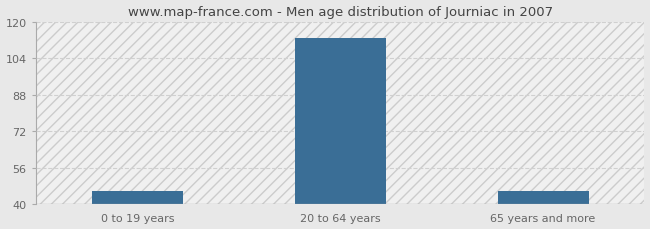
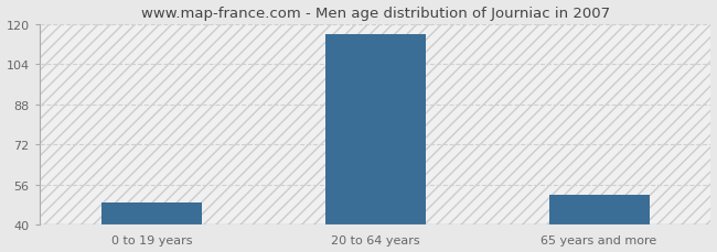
0 to 19 years: 46 -> 49
20 to 64 years: 113 -> 116
65 years and more: 46 -> 52
